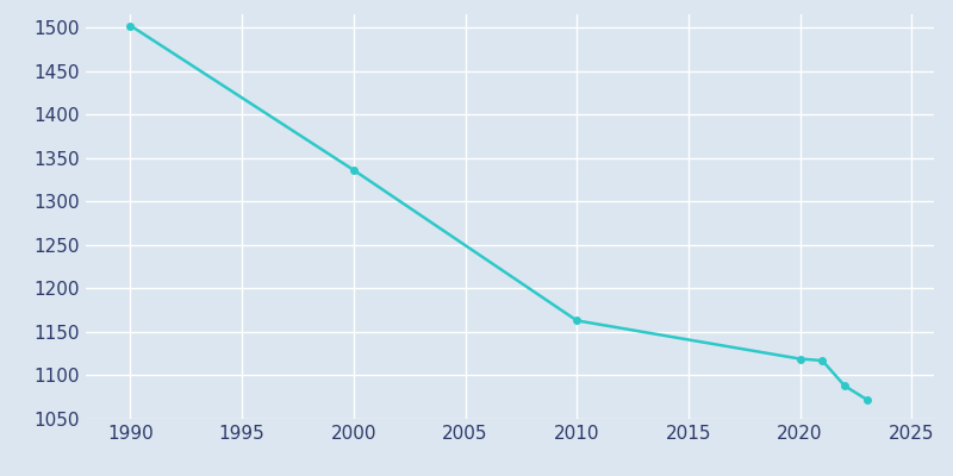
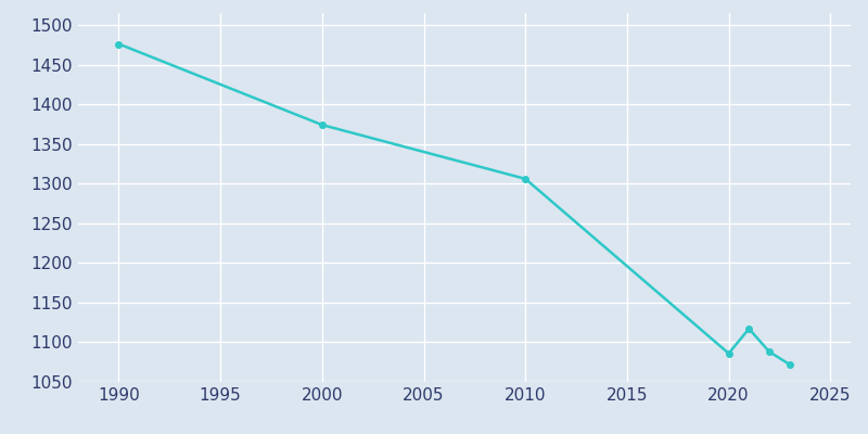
1990: 1502 -> 1476
2000: 1336 -> 1374
2010: 1163 -> 1306
2020: 1119 -> 1086
